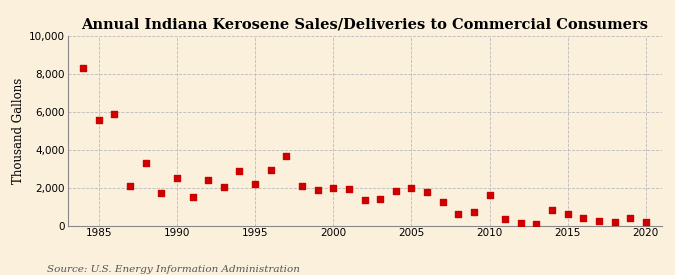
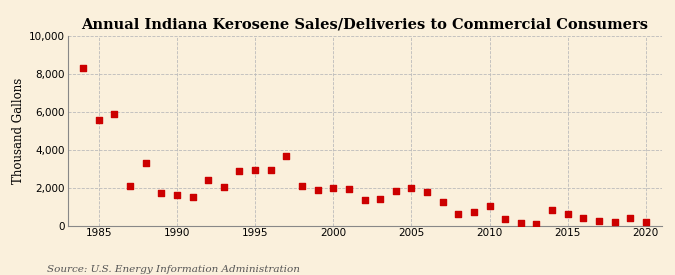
1990: 2,500 -> 1,600
1995: 2,200 -> 3,000
2010: 1,600 -> 1,000
